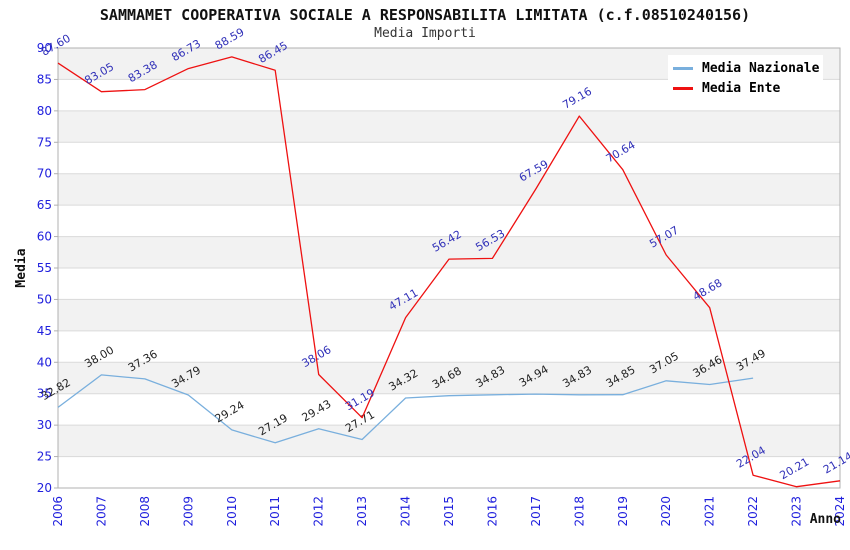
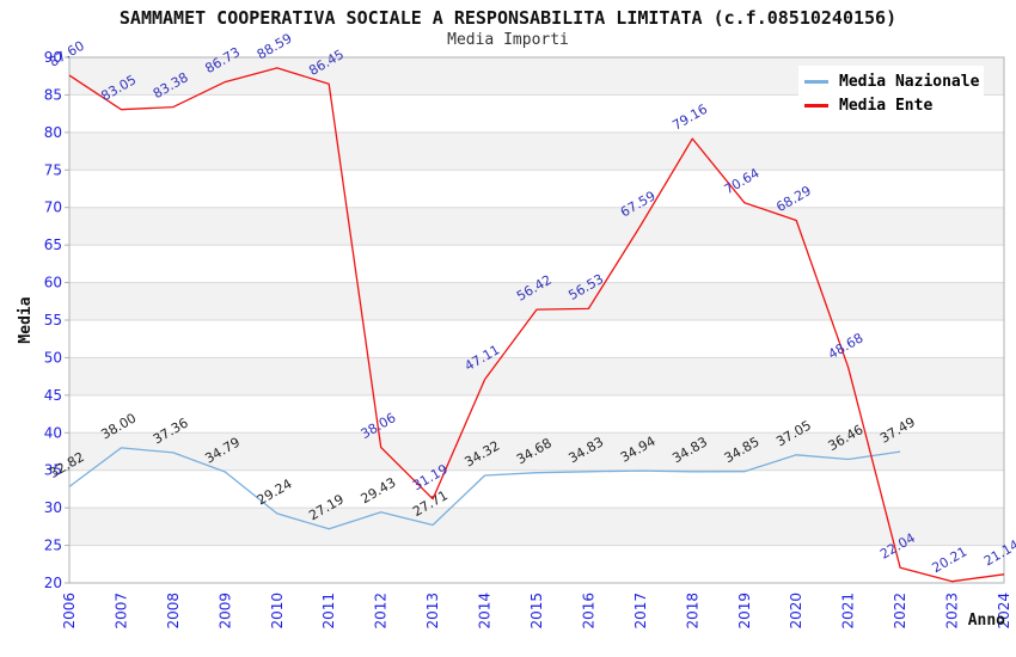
Media Ente/2020: 57.07 -> 68.29
